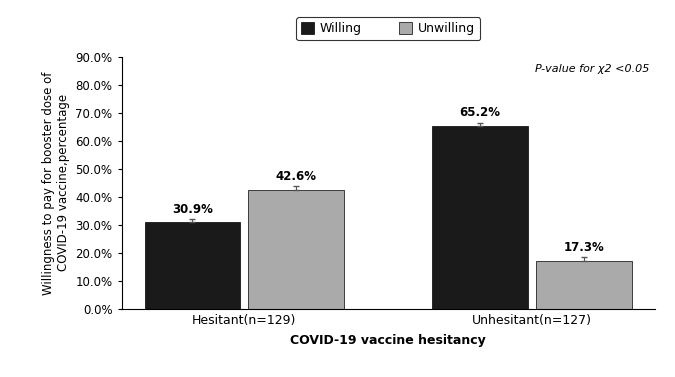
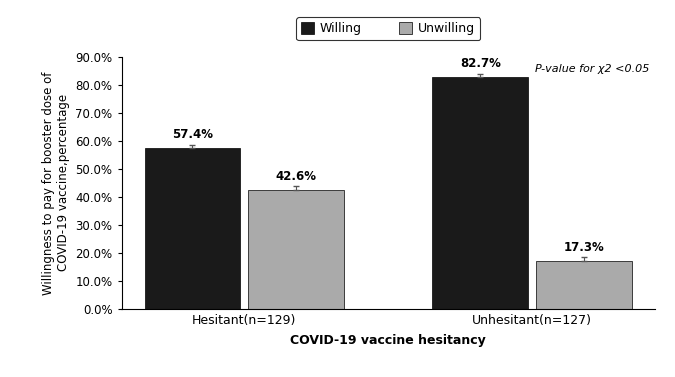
Willing/Hesitant(n=129): 30.9% -> 57.4%
Willing/Unhesitant(n=127): 65.2% -> 82.7%
